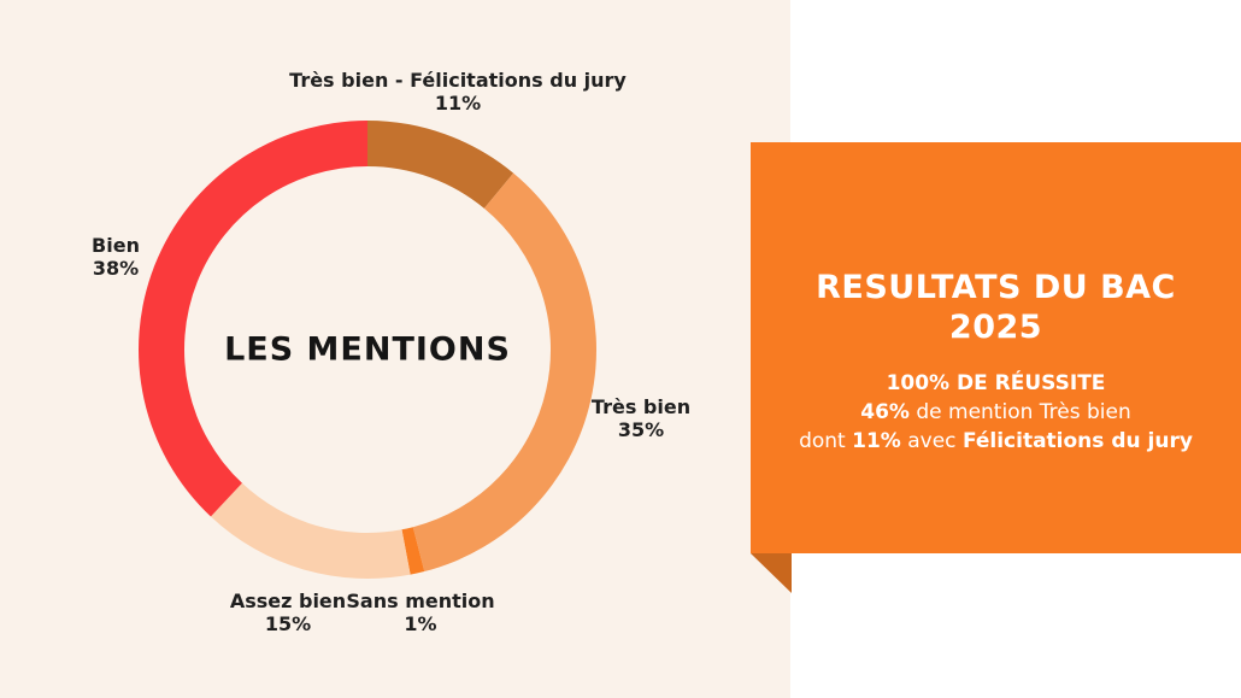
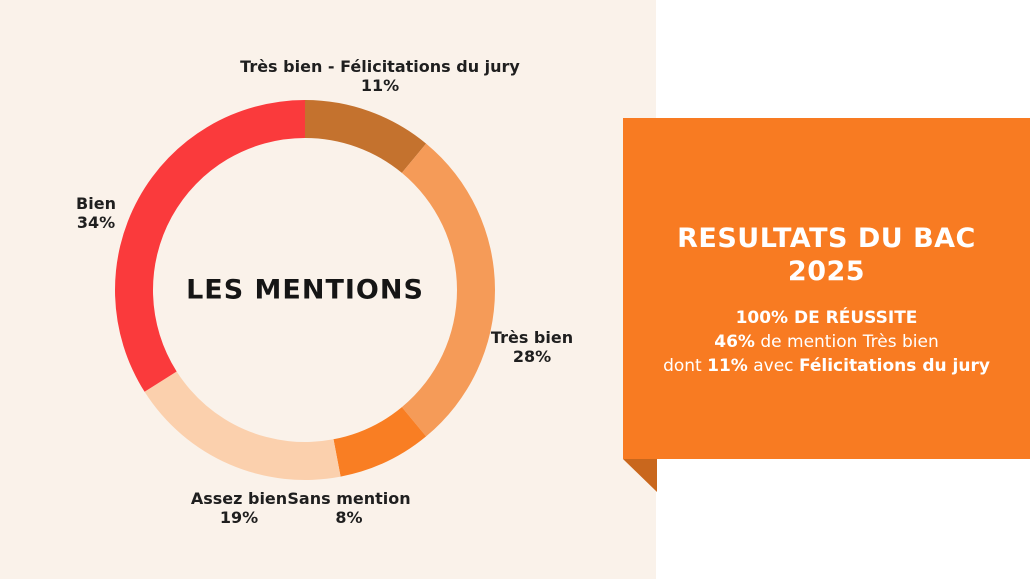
Très bien: 35% -> 28%
Sans mention: 1% -> 8%
Assez bien: 15% -> 19%
Bien: 38% -> 34%
